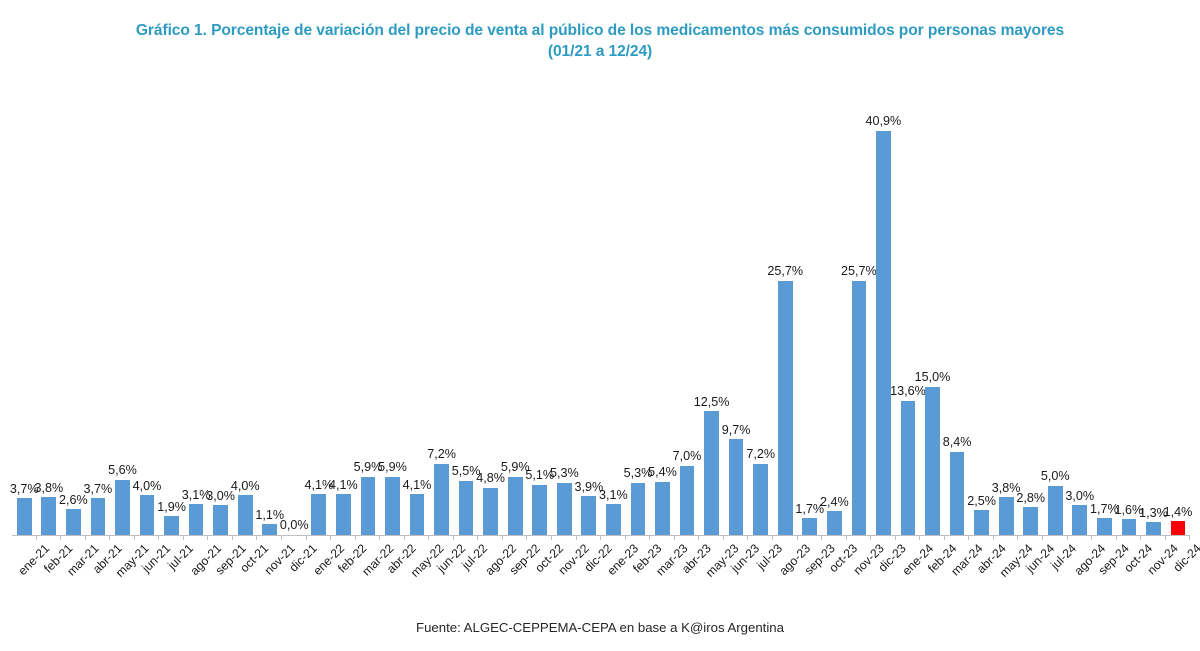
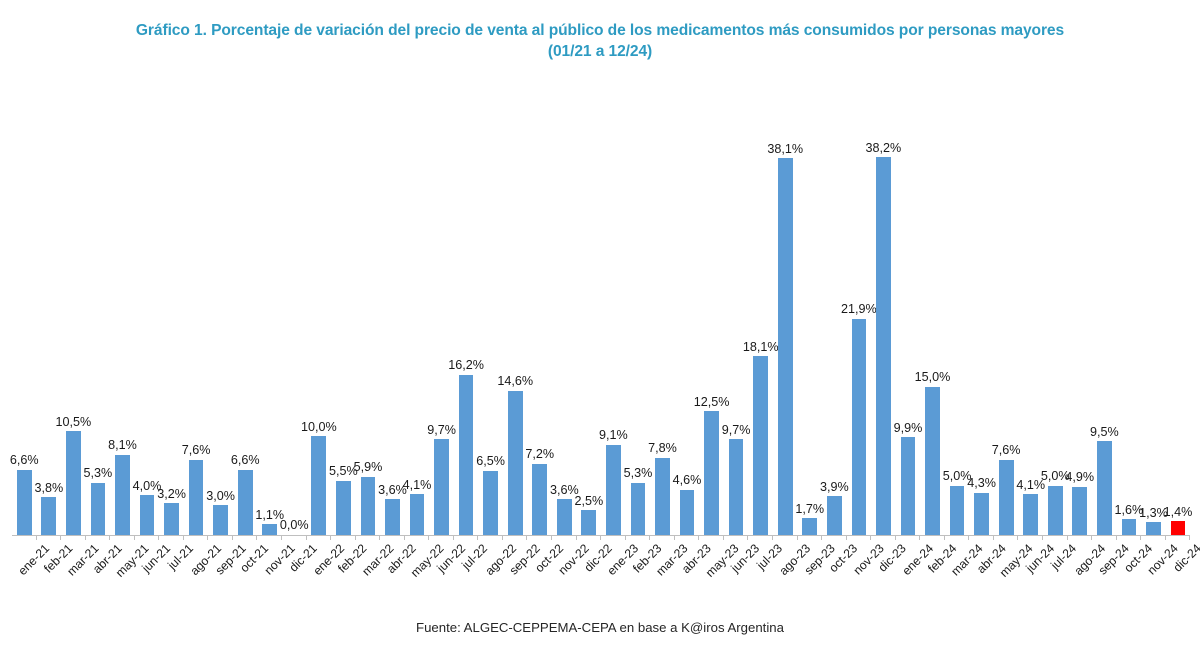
ene-21: 3,7% -> 6,6%
mar-21: 2,6% -> 10,5%
abr-21: 3,7% -> 5,3%
may-21: 5,6% -> 8,1%
jul-21: 1,9% -> 3,2%
ago-21: 3,1% -> 7,6%
oct-21: 4,0% -> 6,6%
ene-22: 4,1% -> 10,0%
feb-22: 4,1% -> 5,5%
abr-22: 5,9% -> 3,6%
jun-22: 7,2% -> 9,7%
jul-22: 5,5% -> 16,2%
ago-22: 4,8% -> 6,5%
sep-22: 5,9% -> 14,6%
oct-22: 5,1% -> 7,2%
nov-22: 5,3% -> 3,6%
dic-22: 3,9% -> 2,5%
ene-23: 3,1% -> 9,1%
mar-23: 5,4% -> 7,8%
abr-23: 7,0% -> 4,6%
jul-23: 7,2% -> 18,1%
ago-23: 25,7% -> 38,1%
oct-23: 2,4% -> 3,9%
nov-23: 25,7% -> 21,9%
dic-23: 40,9% -> 38,2%
ene-24: 13,6% -> 9,9%
mar-24: 8,4% -> 5,0%
abr-24: 2,5% -> 4,3%
may-24: 3,8% -> 7,6%
jun-24: 2,8% -> 4,1%
ago-24: 3,0% -> 4,9%
sep-24: 1,7% -> 9,5%
